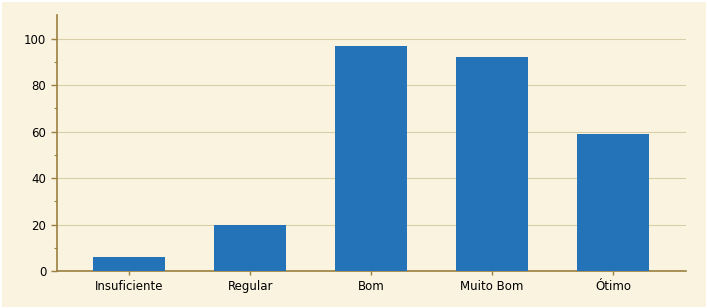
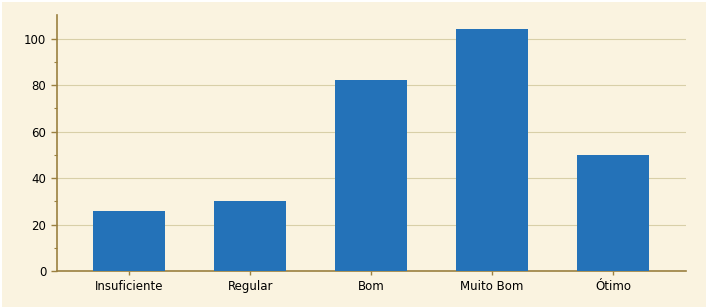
Insuficiente: 6 -> 26
Regular: 20 -> 30
Bom: 97 -> 82
Muito Bom: 92 -> 104
Ótimo: 59 -> 50
